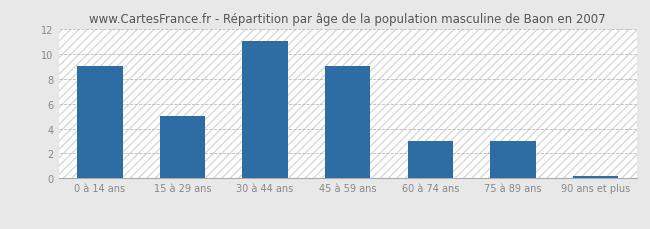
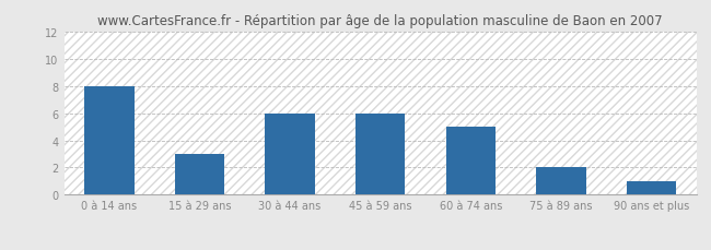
0 à 14 ans: 9.0 -> 8.0
15 à 29 ans: 5.0 -> 3.0
30 à 44 ans: 11.0 -> 6.0
45 à 59 ans: 9.0 -> 6.0
60 à 74 ans: 3.0 -> 5.0
75 à 89 ans: 3.0 -> 2.0
90 ans et plus: 0.2 -> 1.0
